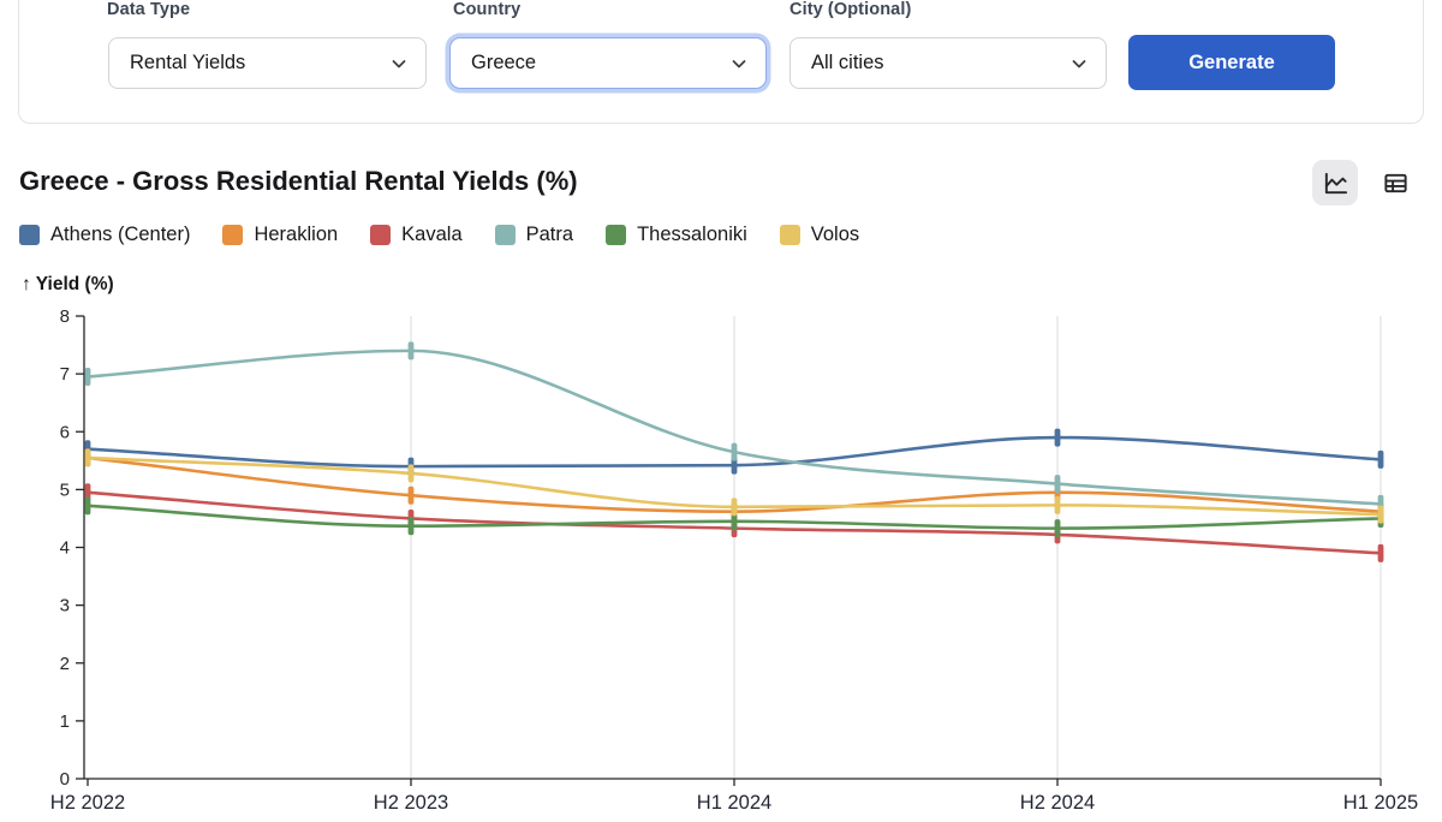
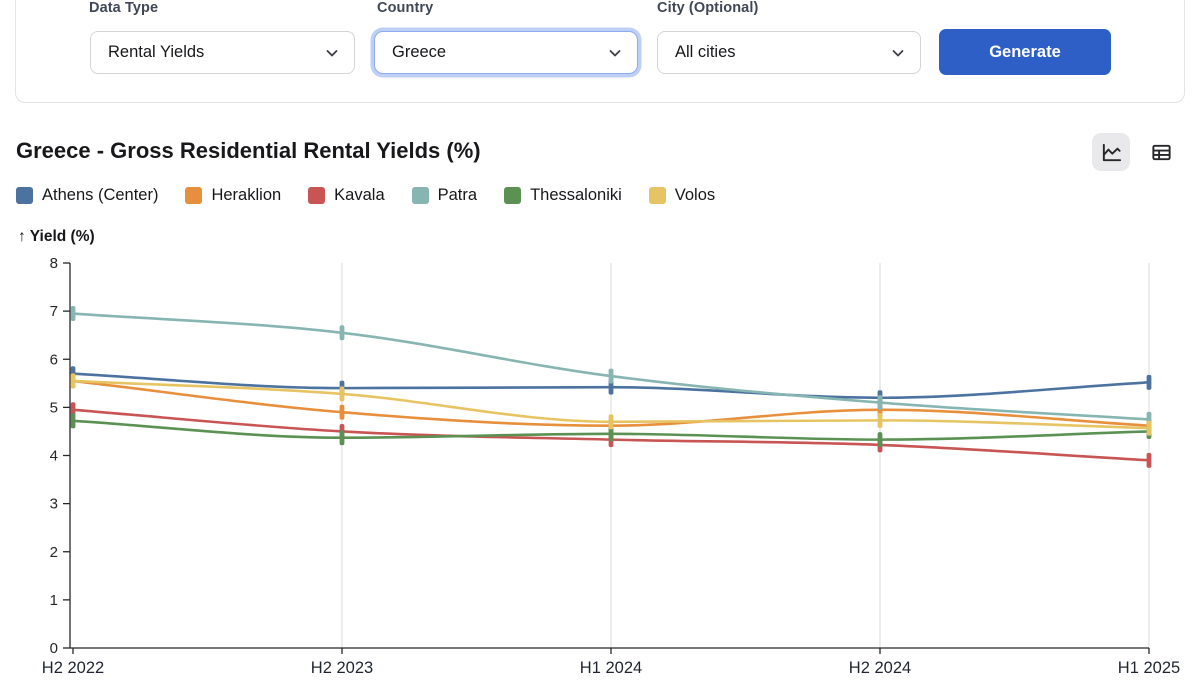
Patra/H2 2023: 7.4 -> 6.5
Athens (Center)/H2 2024: 5.9 -> 5.2
